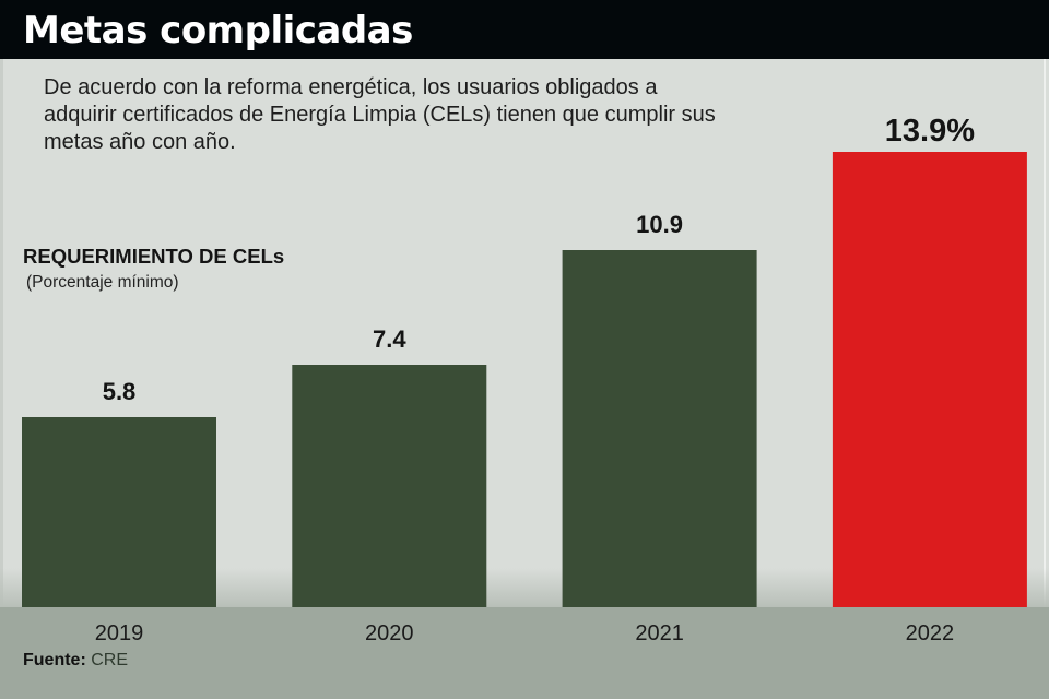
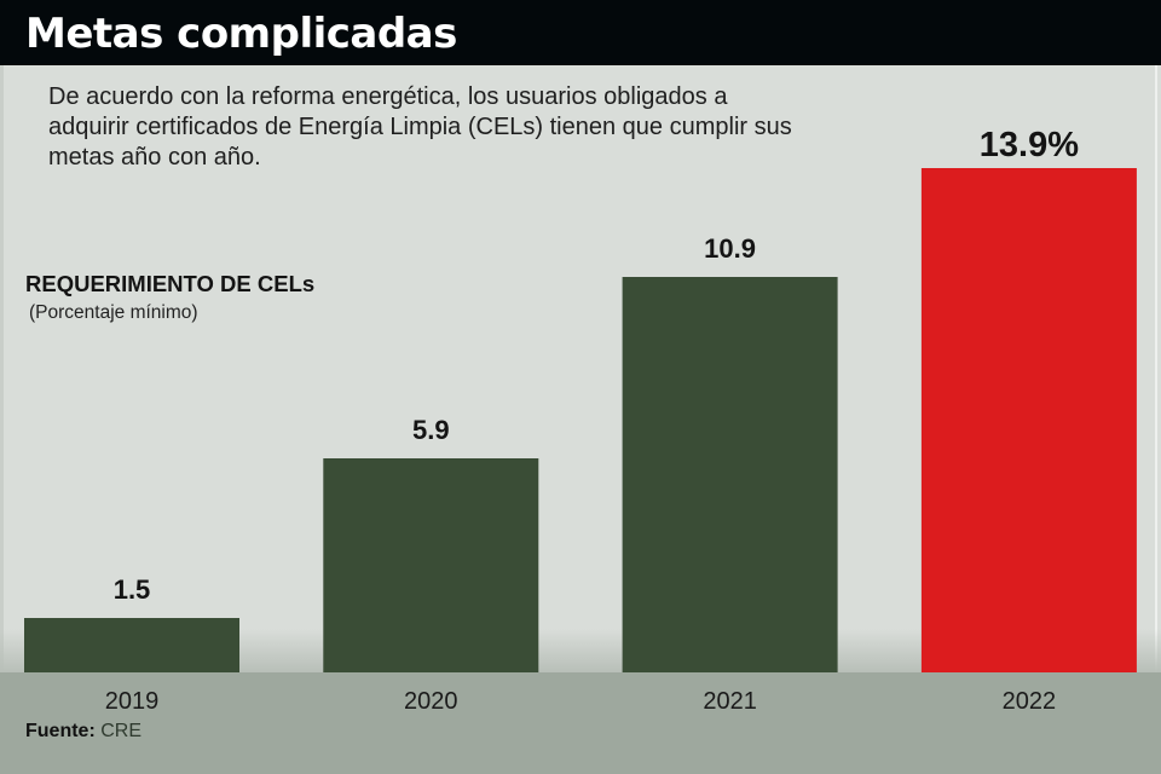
2019: 5.8 -> 1.5
2020: 7.4 -> 5.9
